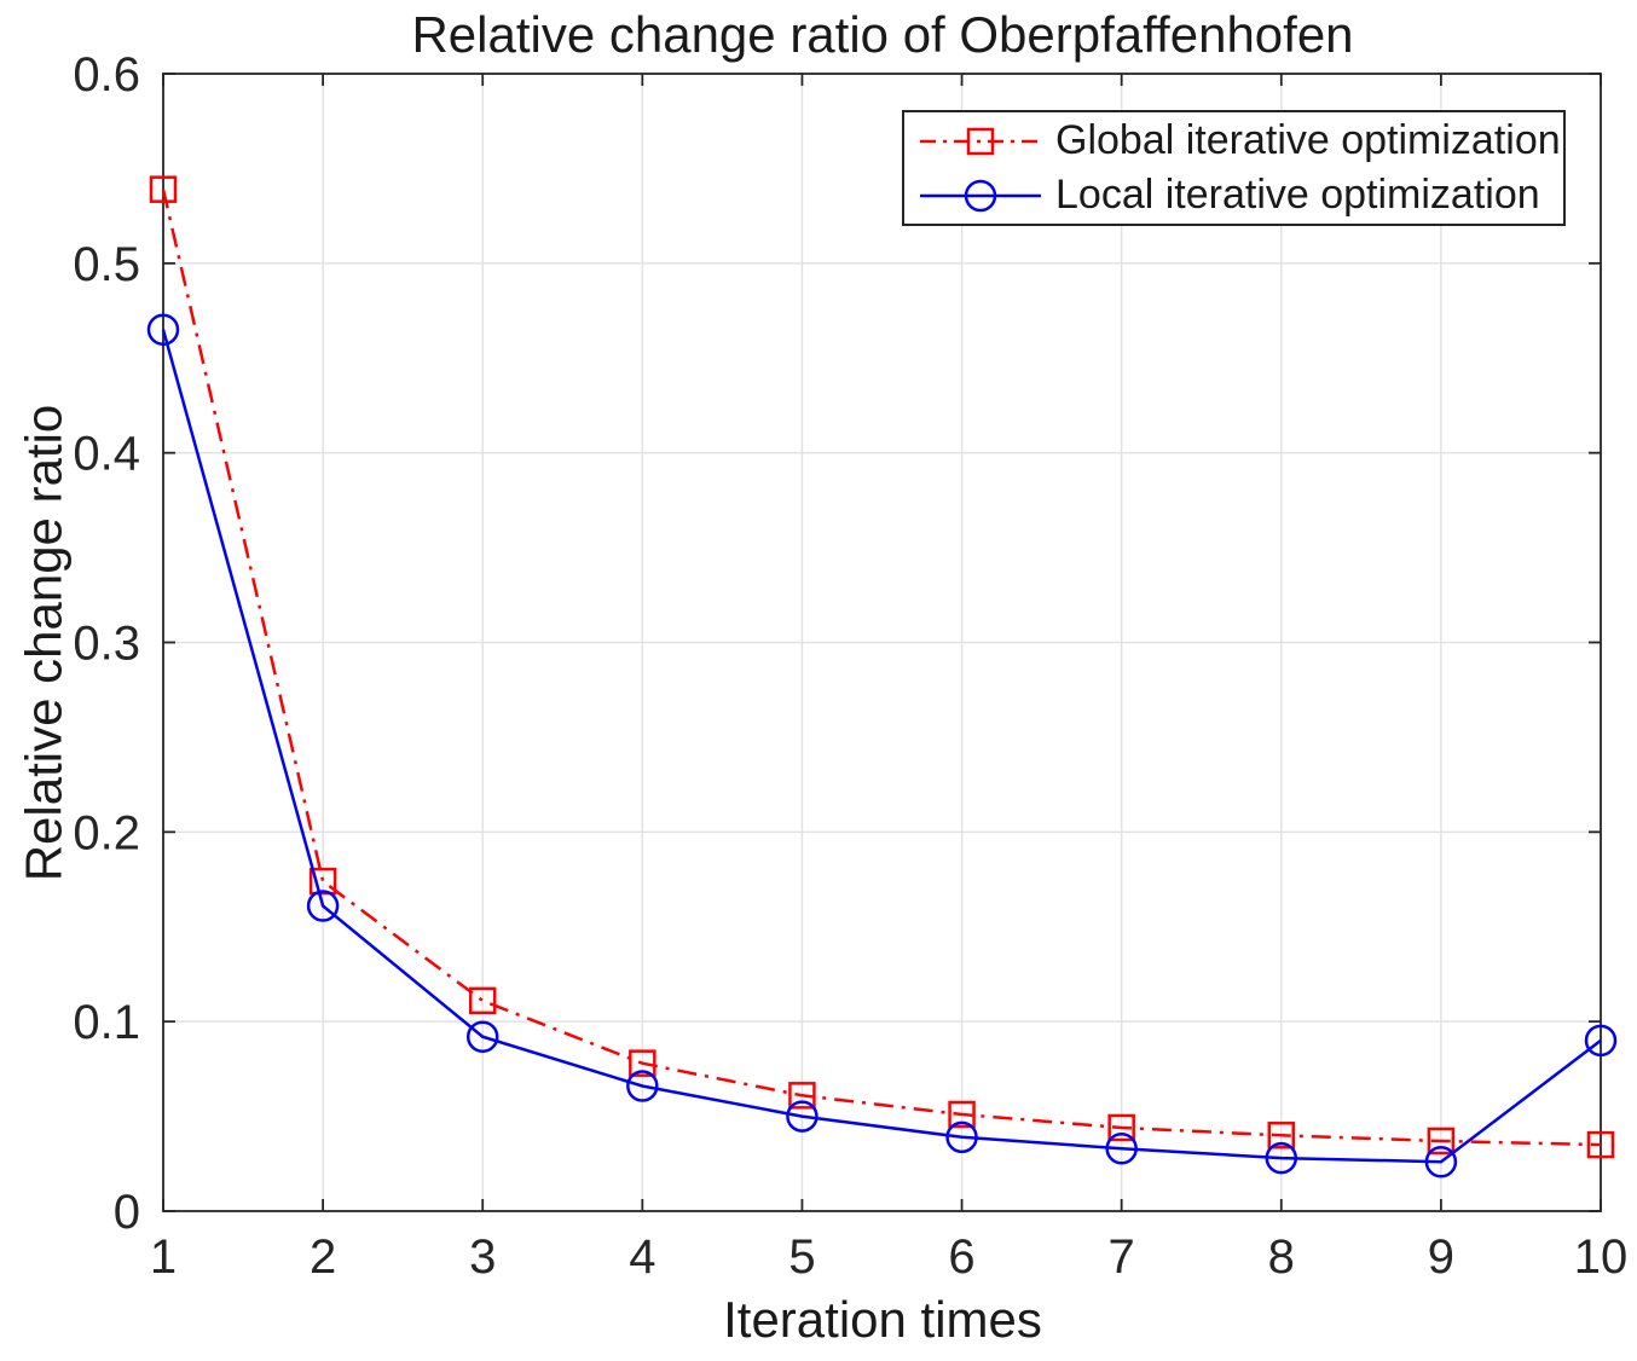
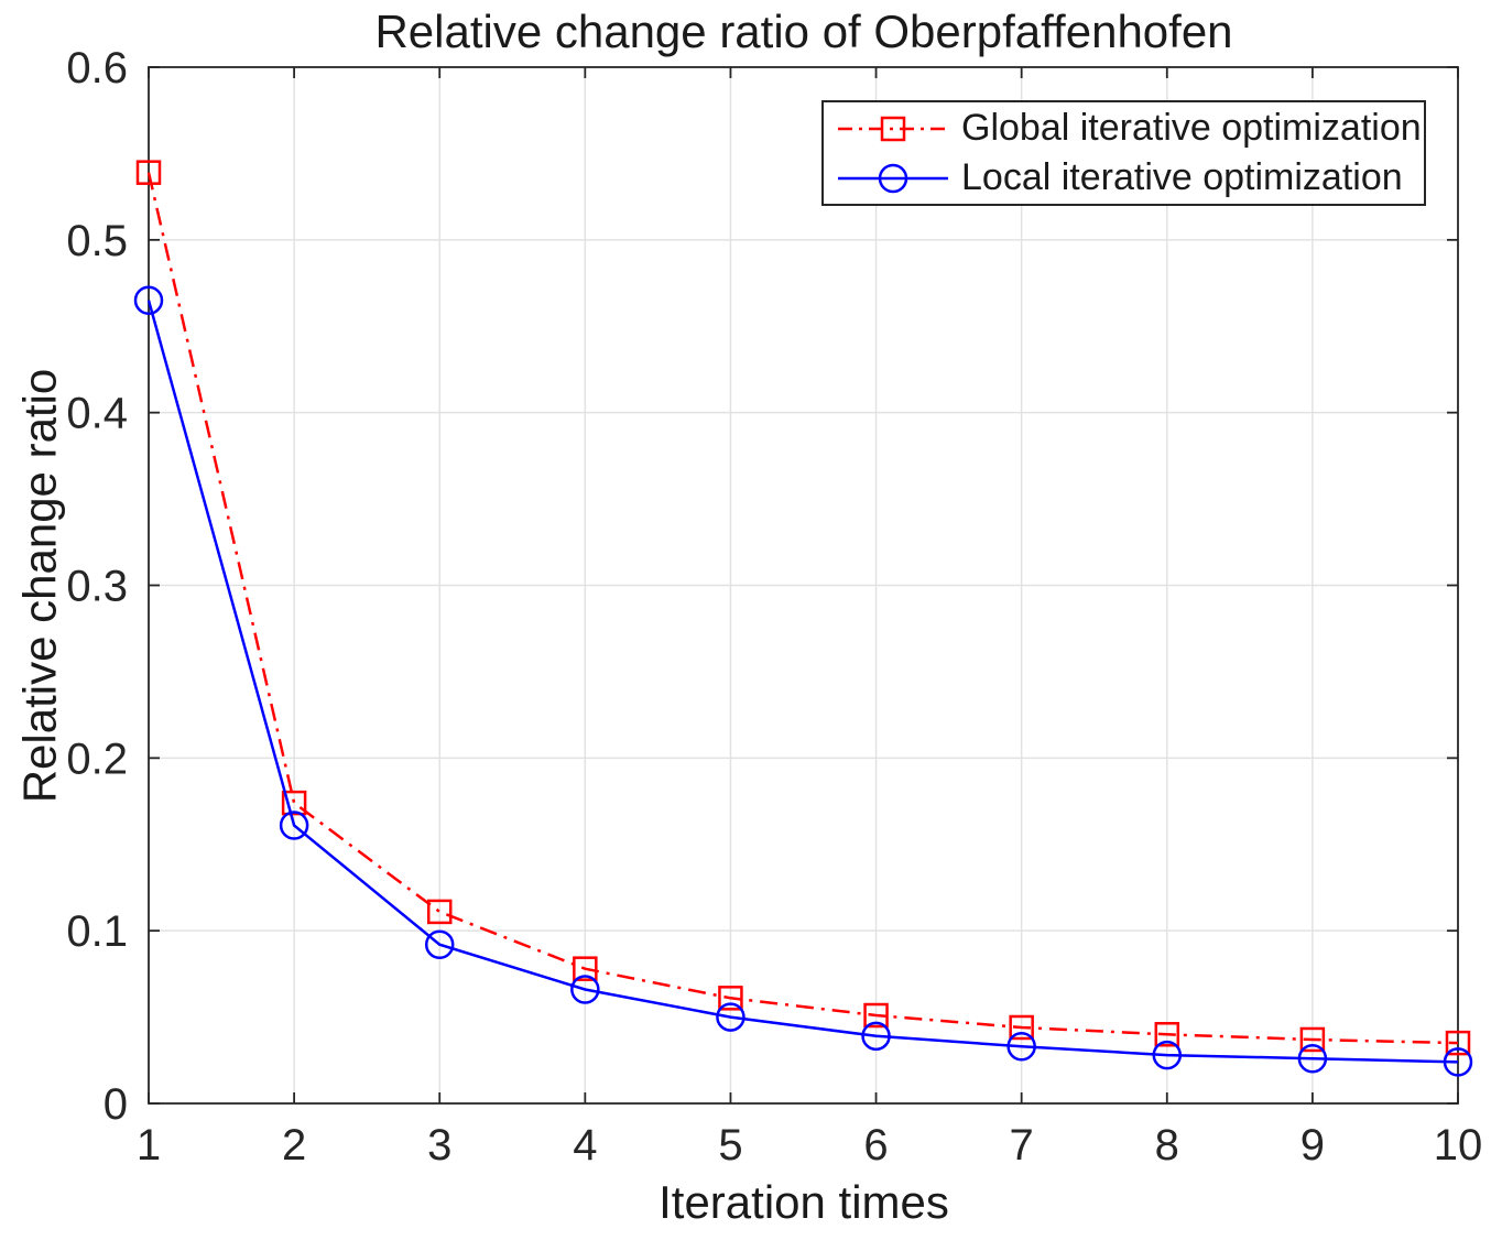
Local iterative optimization/10: 0.090 -> 0.024
